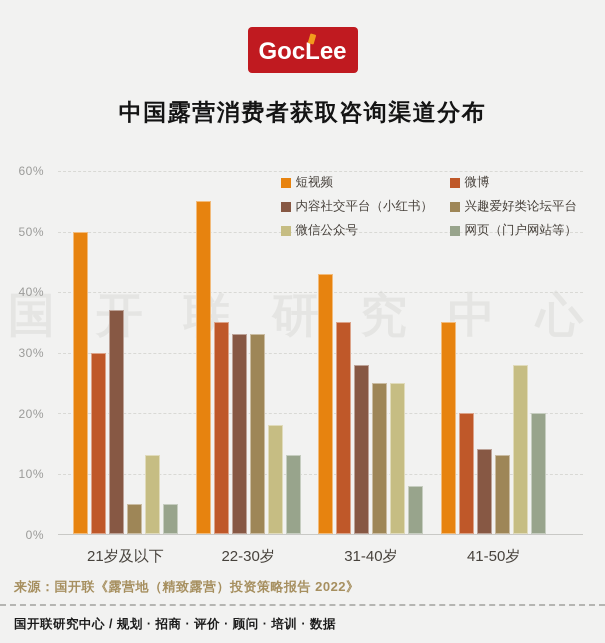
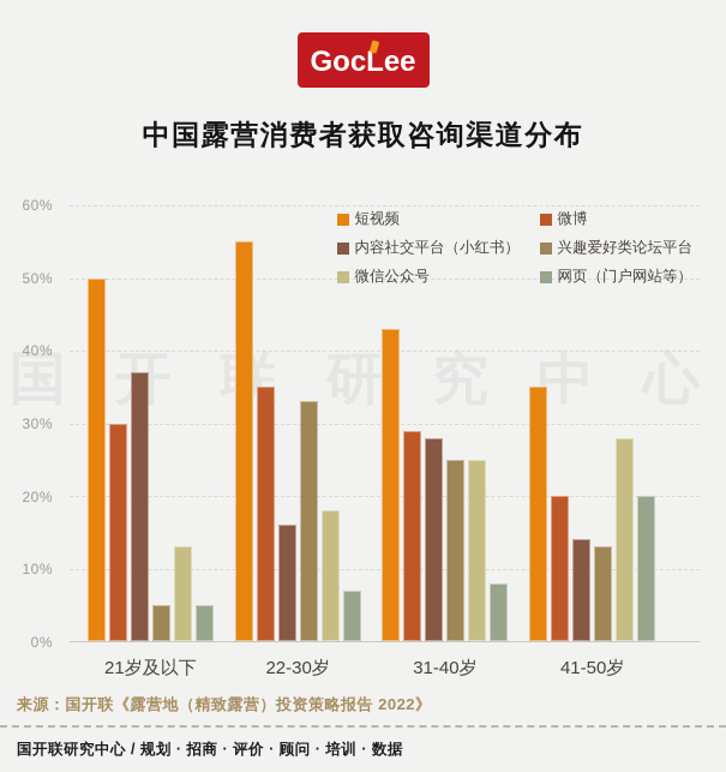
内容社交平台（小红书）/22-30岁: 33% -> 16%
网页（门户网站等）/22-30岁: 13% -> 7%
微博/31-40岁: 35% -> 29%
